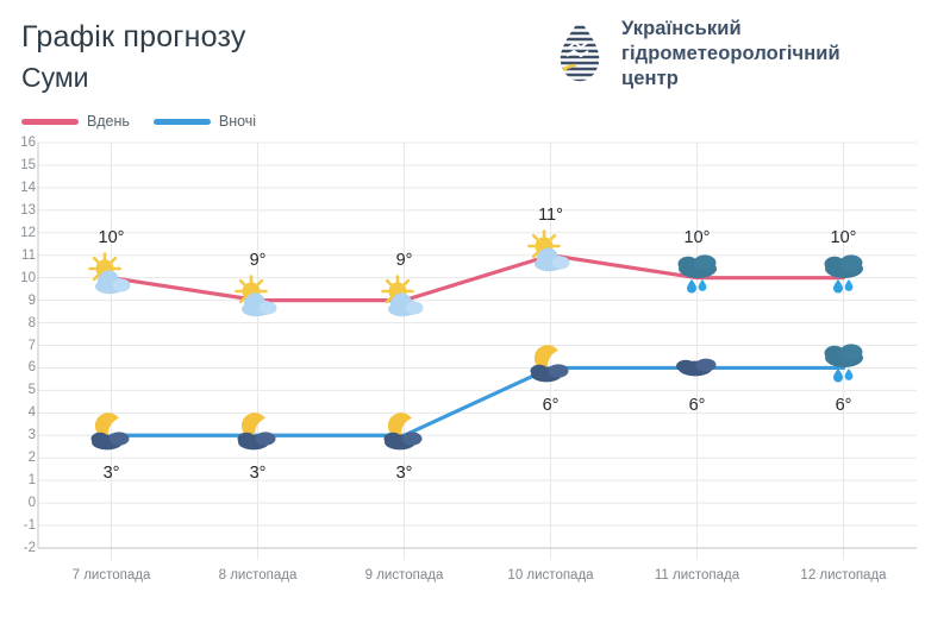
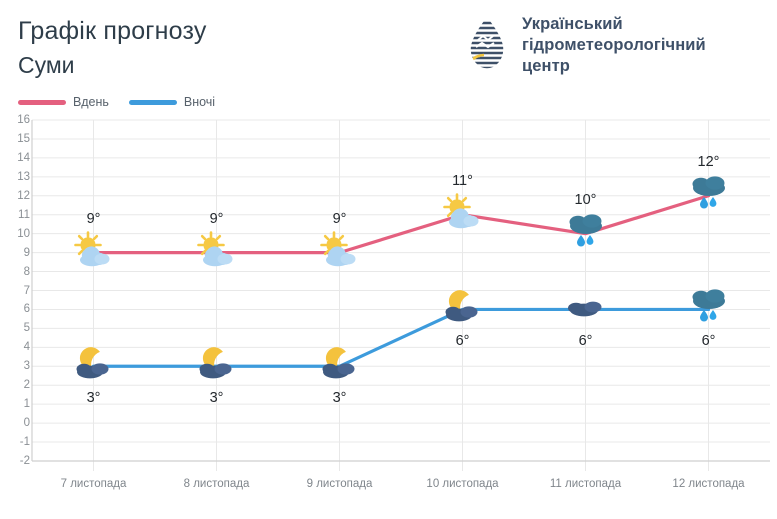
Вдень/7 листопада: 10° -> 9°
Вдень/12 листопада: 10° -> 12°
